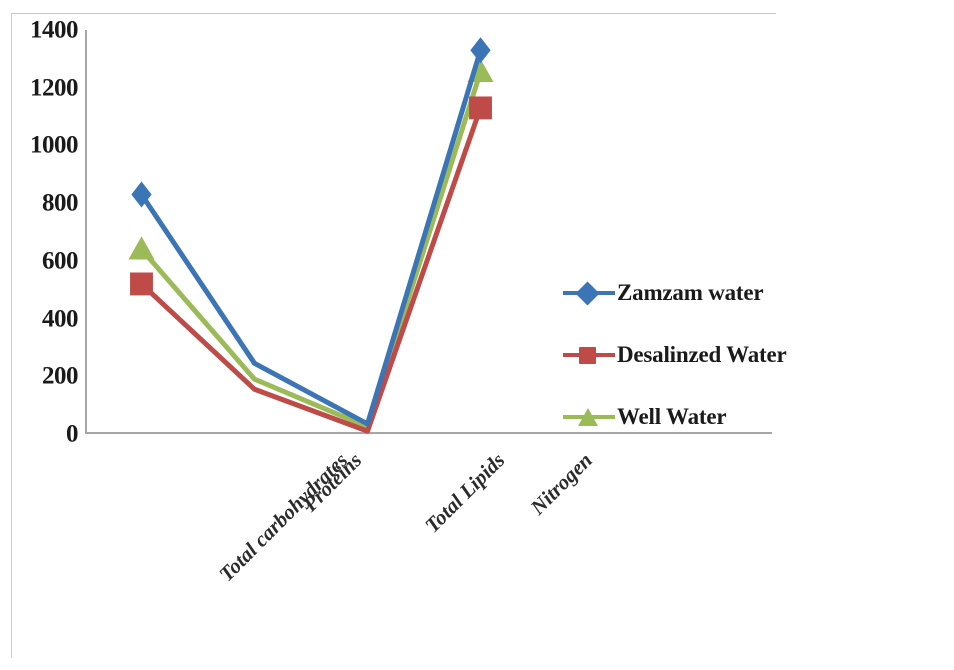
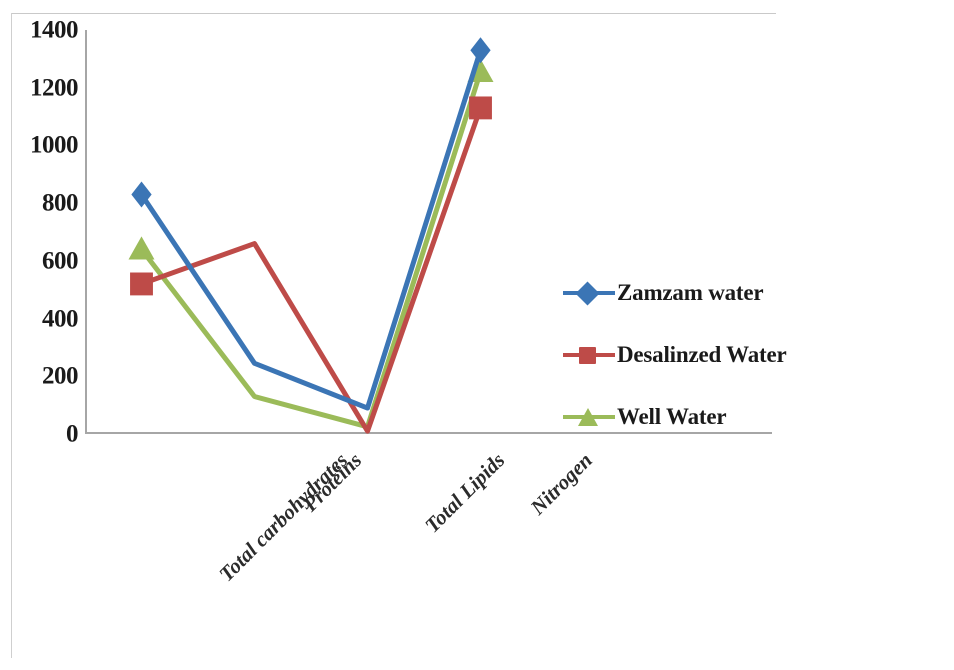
Desalinzed Water/Proteins: 160 -> 660
Well Water/Proteins: 190 -> 130
Zamzam water/Total Lipids: 40 -> 90
